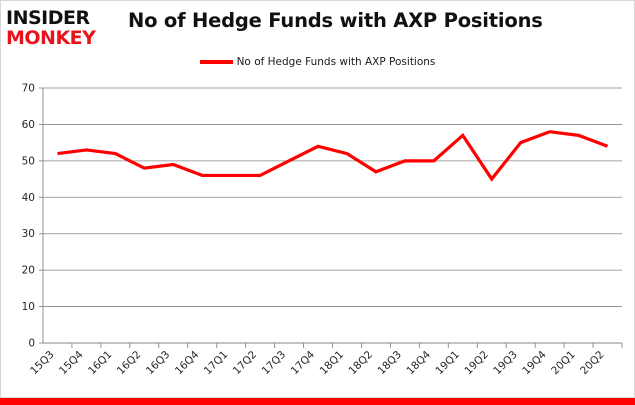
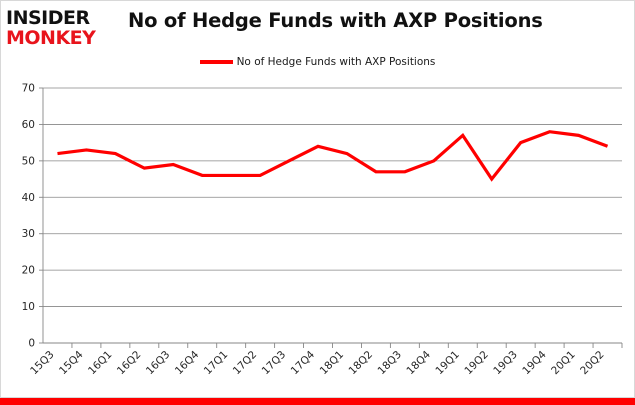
18Q3: 50 -> 47
